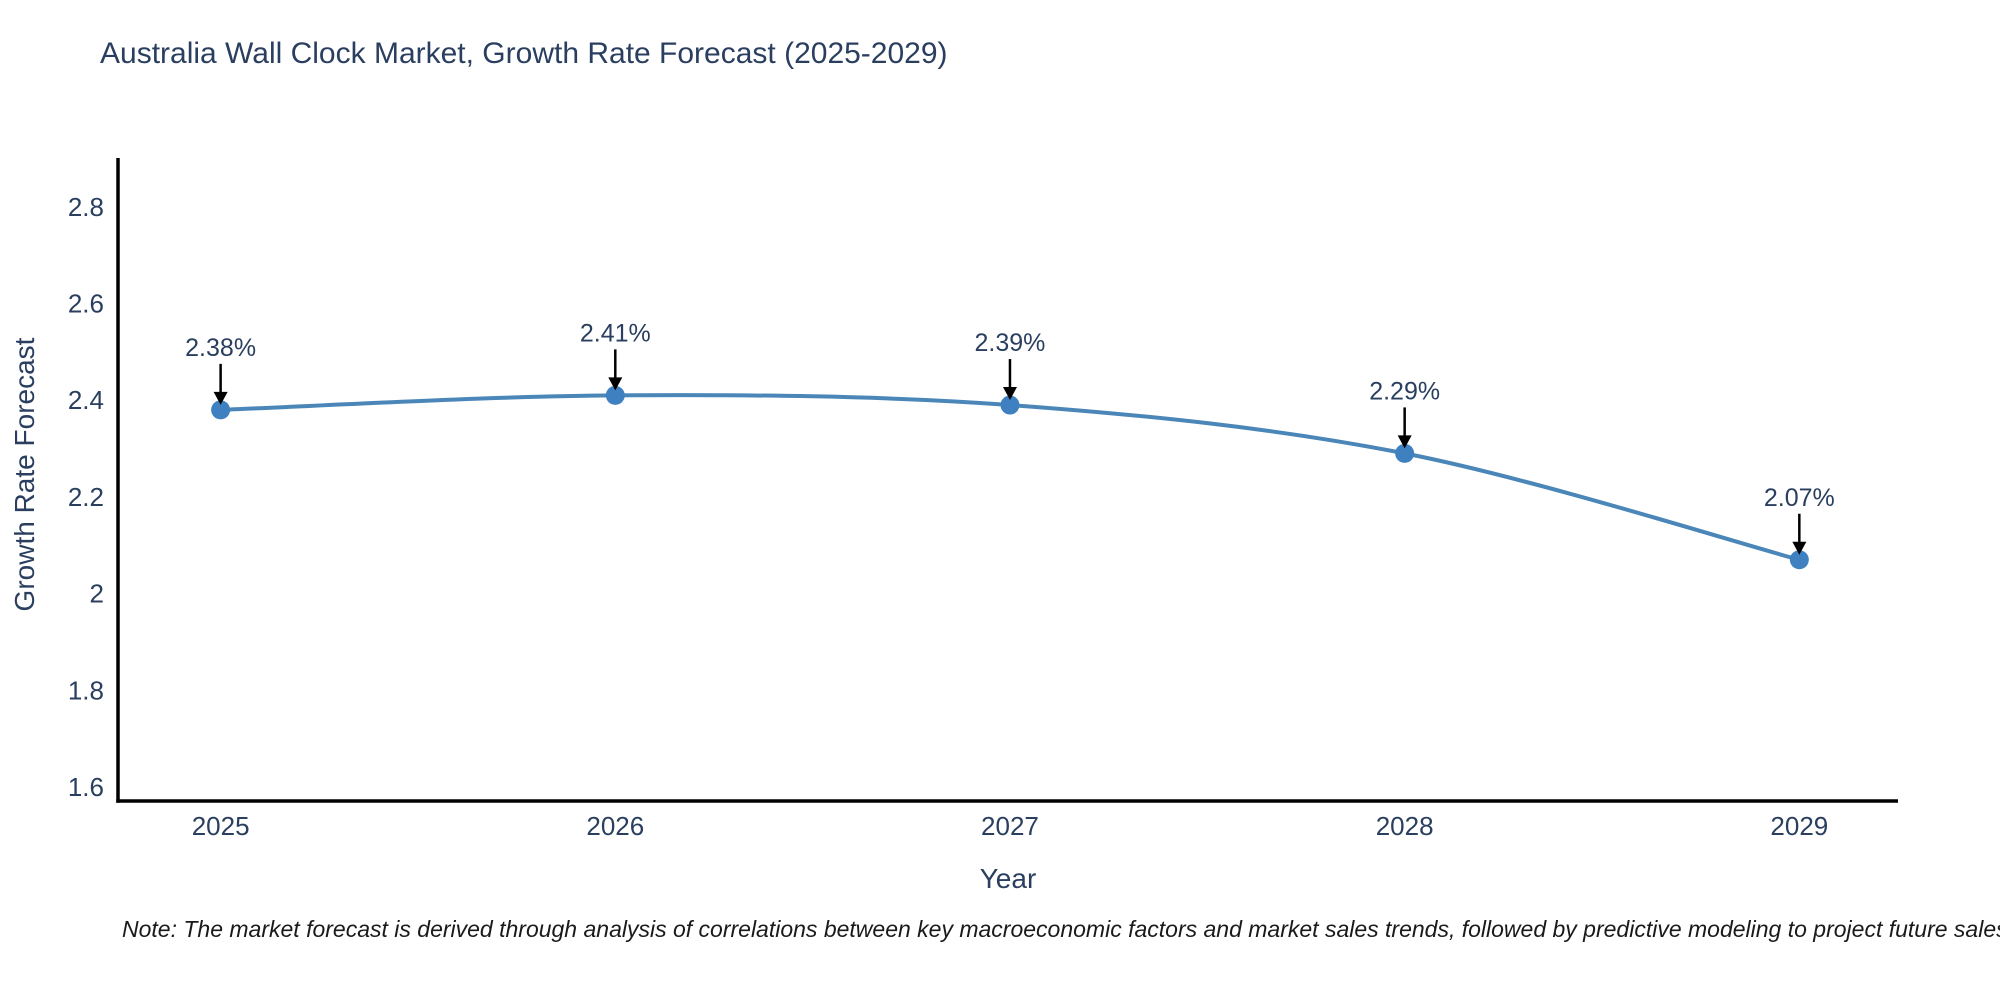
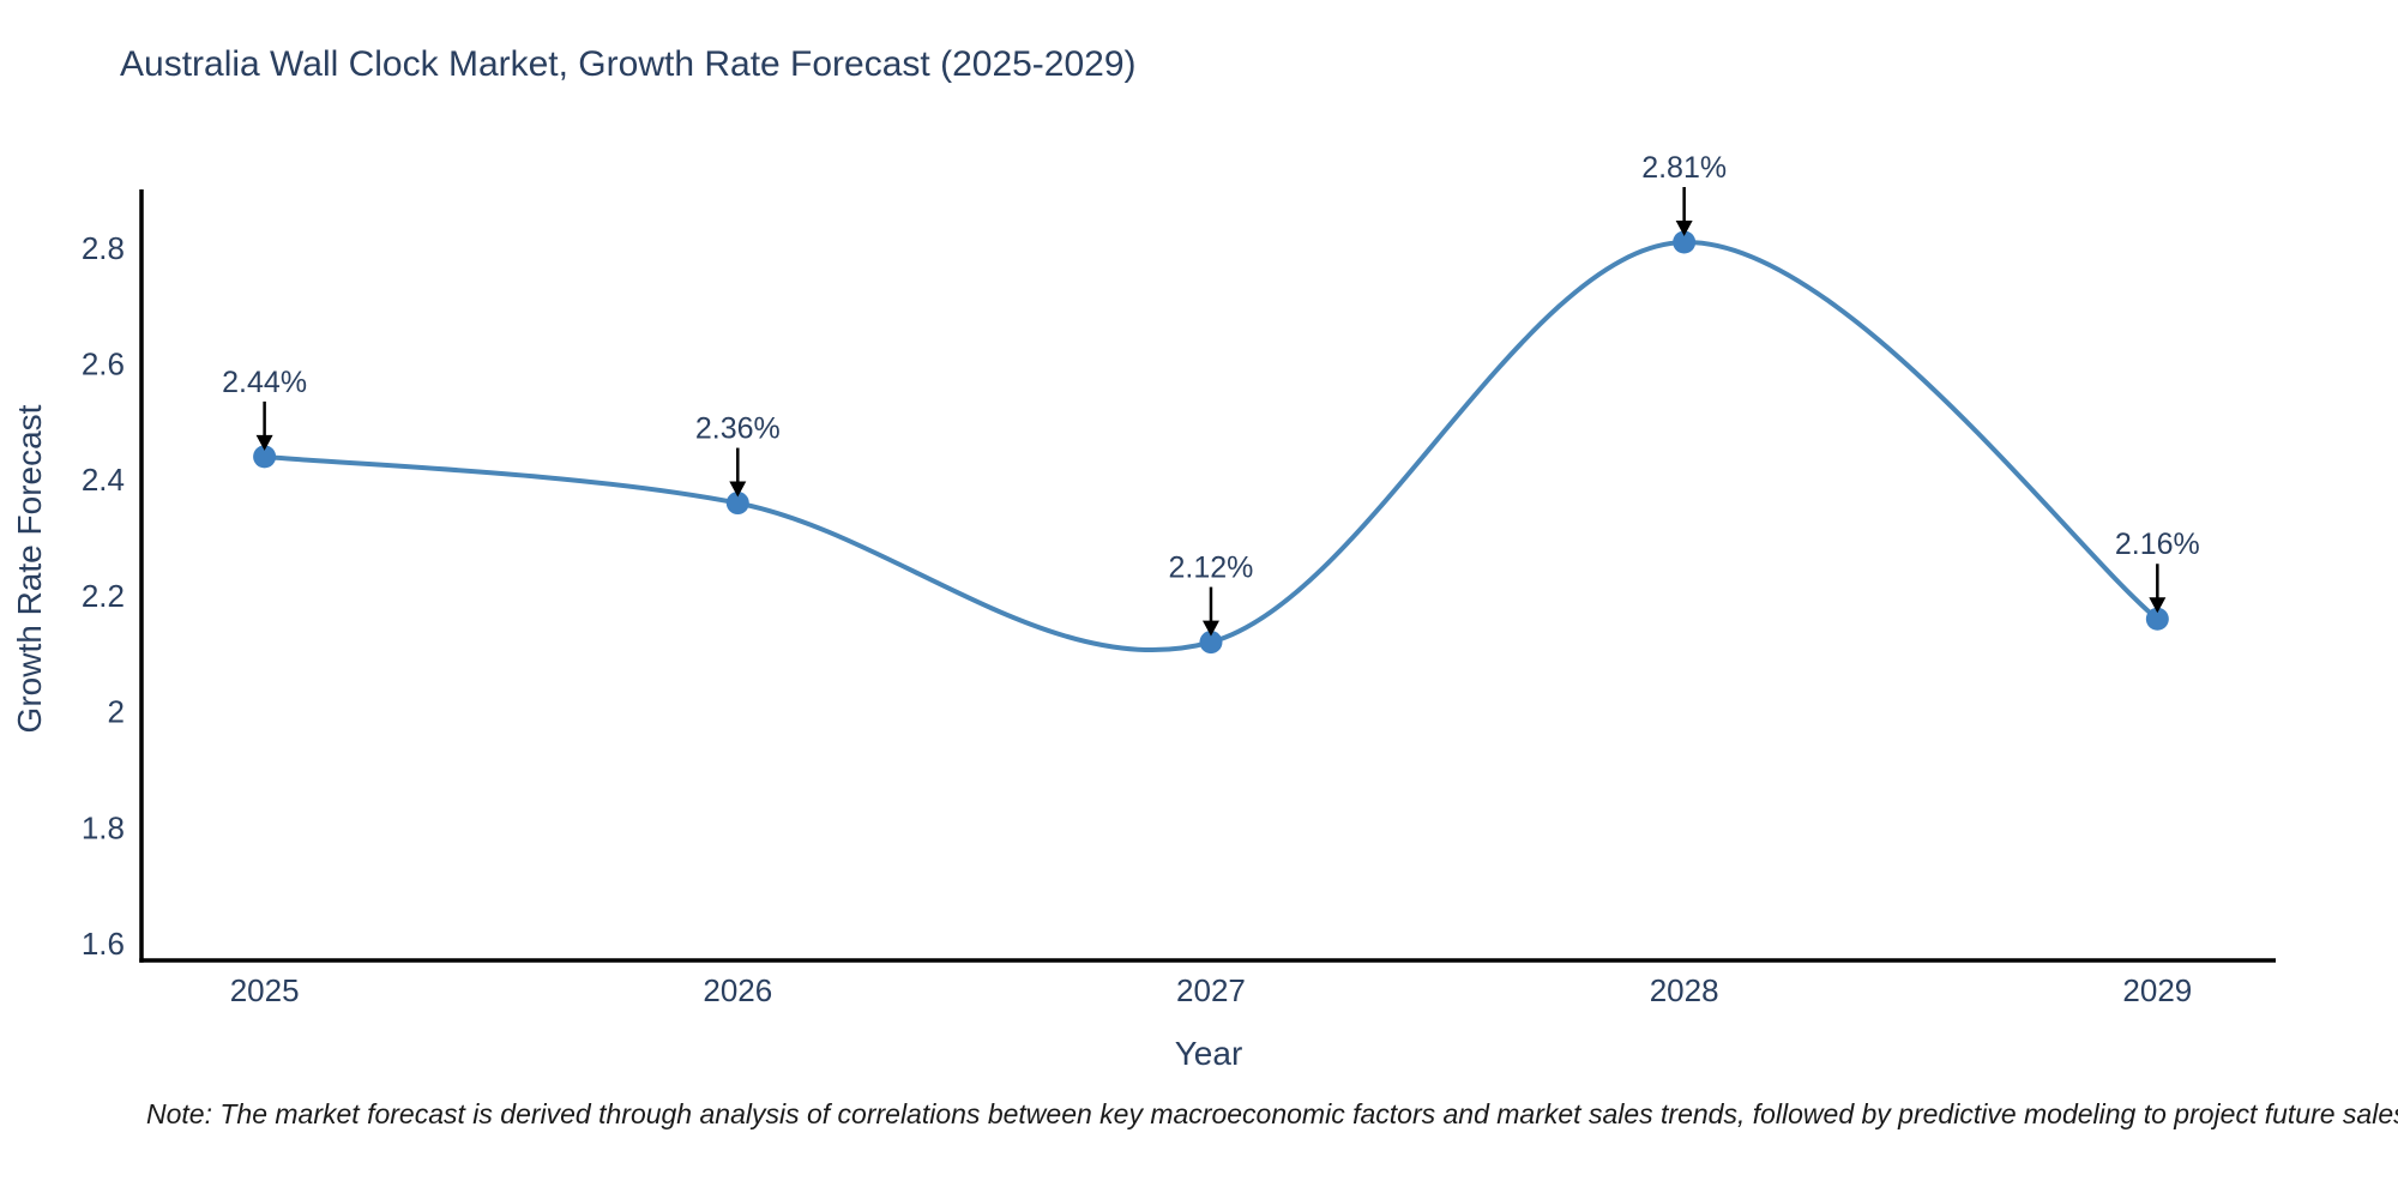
2025: 2.38% -> 2.44%
2026: 2.41% -> 2.36%
2027: 2.39% -> 2.12%
2028: 2.29% -> 2.81%
2029: 2.07% -> 2.16%
